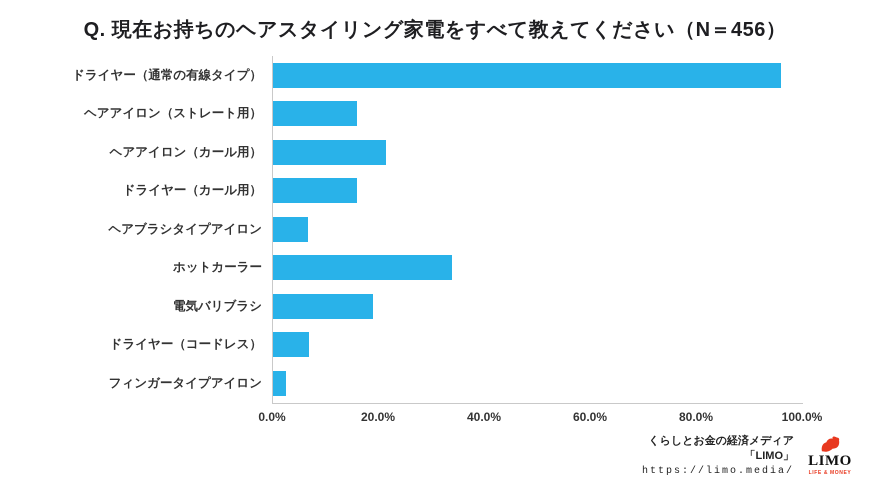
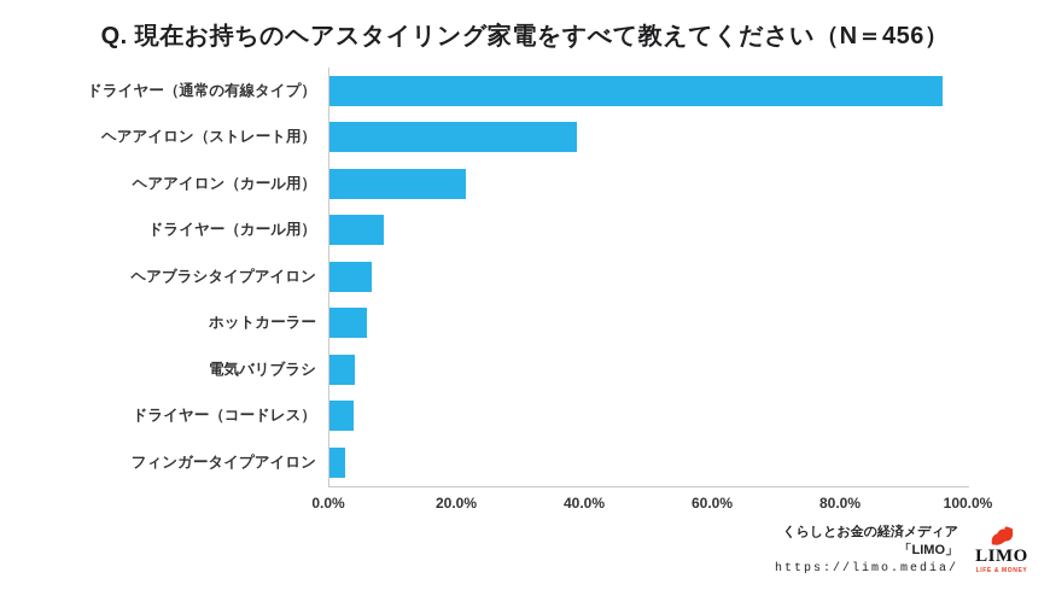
ヘアアイロン（ストレート用）: 16% -> 39%
ドライヤー（カール用）: 16% -> 9%
ホットカーラー: 34% -> 6%
電気バリブラシ: 19% -> 4%
ドライヤー（コードレス）: 7% -> 4%
